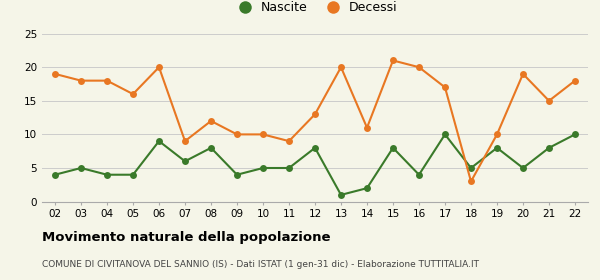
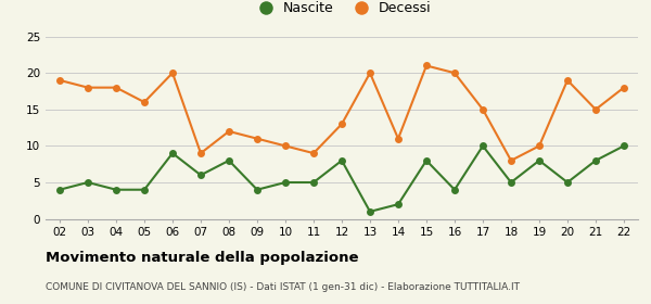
Decessi/09: 10 -> 11
Decessi/17: 17 -> 15
Decessi/18: 3 -> 8
